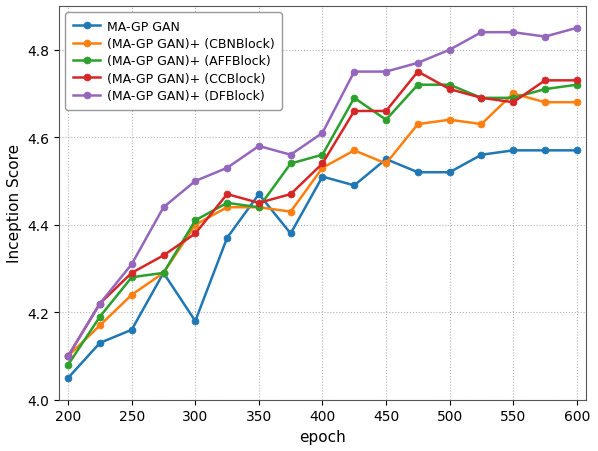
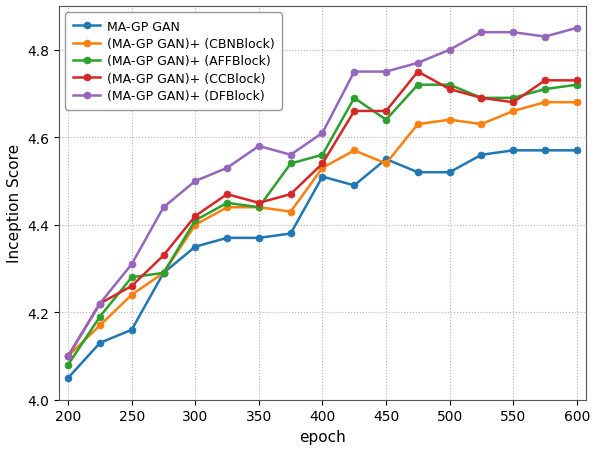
(MA-GP GAN)+ (CCBlock)/250: 4.29 -> 4.26
MA-GP GAN/300: 4.18 -> 4.35
(MA-GP GAN)+ (CCBlock)/300: 4.38 -> 4.42
MA-GP GAN/350: 4.47 -> 4.37
(MA-GP GAN)+ (CBNBlock)/550: 4.70 -> 4.66
